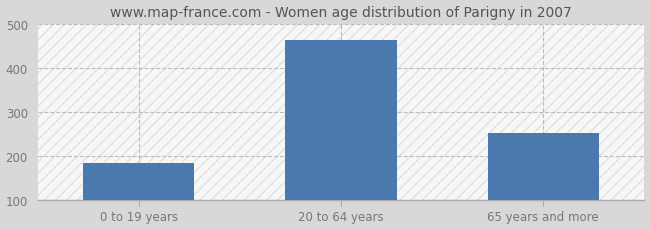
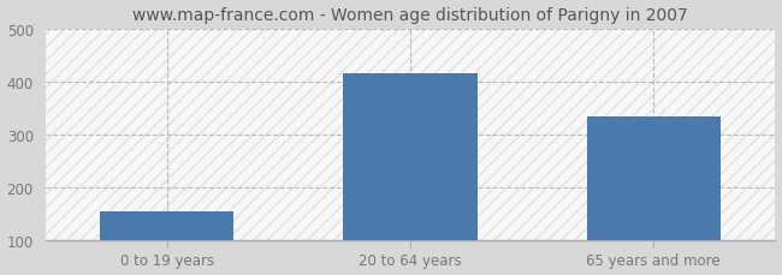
0 to 19 years: 183 -> 155
20 to 64 years: 463 -> 415
65 years and more: 252 -> 335
